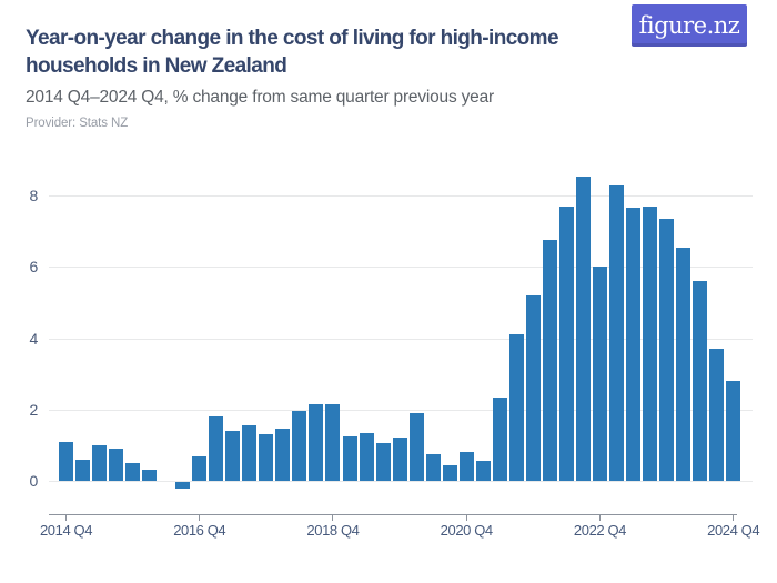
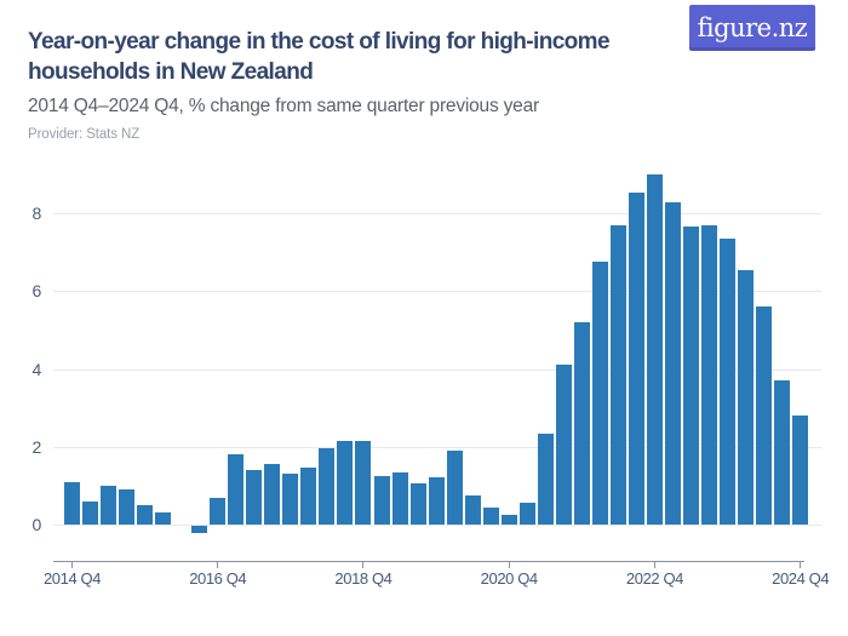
2020 Q4: 0.8 -> 0.2
2022 Q4: 6.0 -> 9.0
